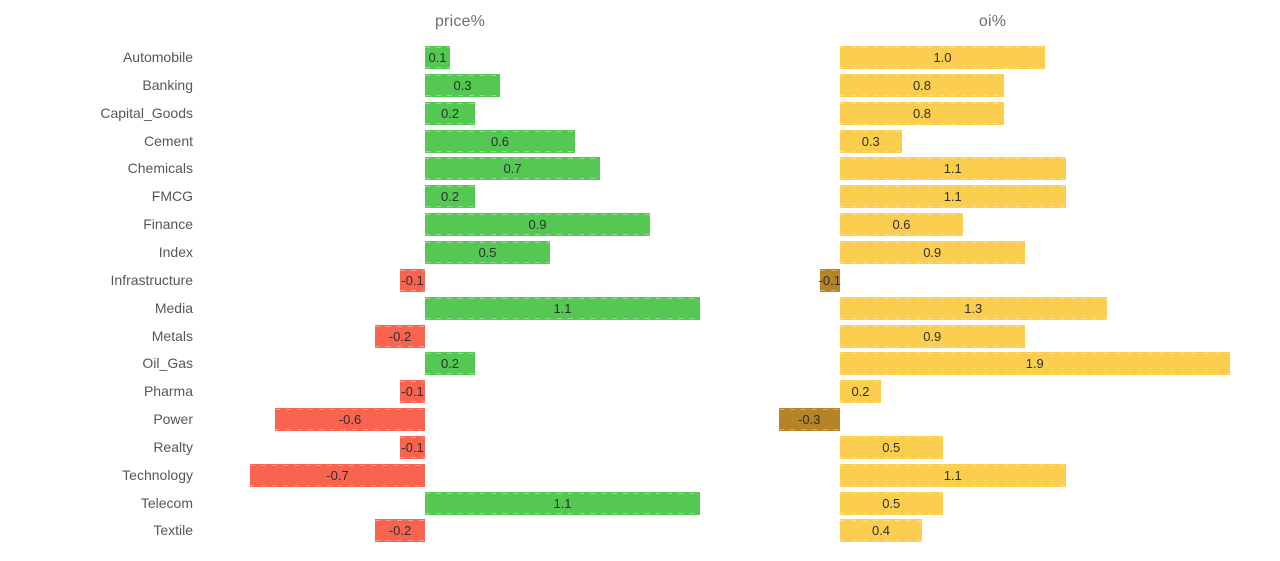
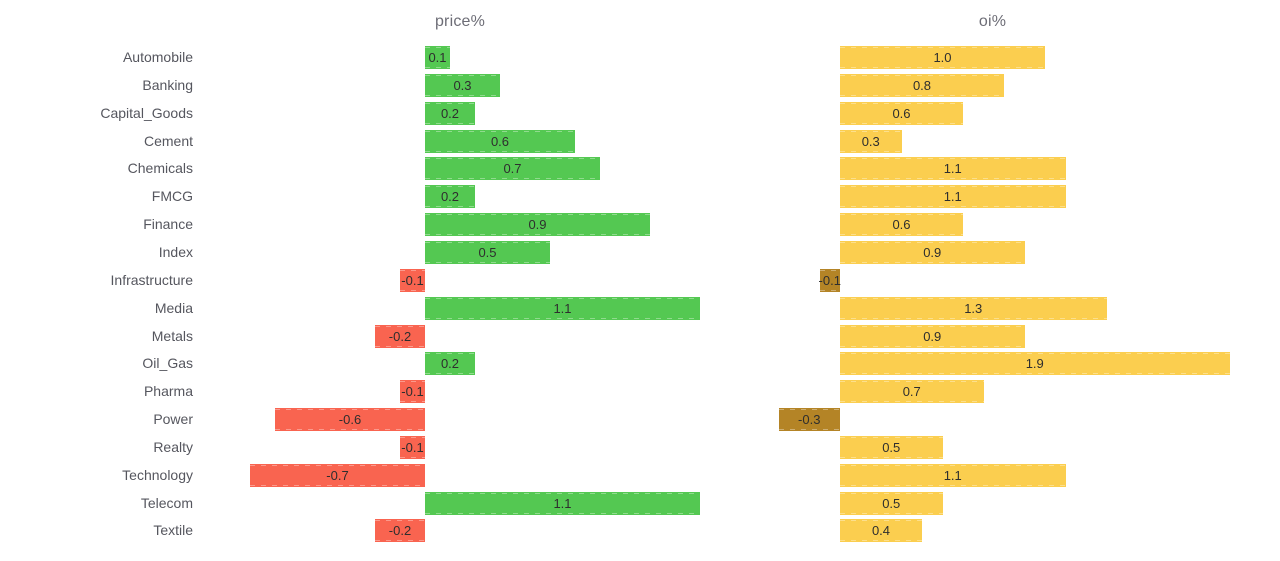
oi%/Capital_Goods: 0.8 -> 0.6
oi%/Pharma: 0.2 -> 0.7
